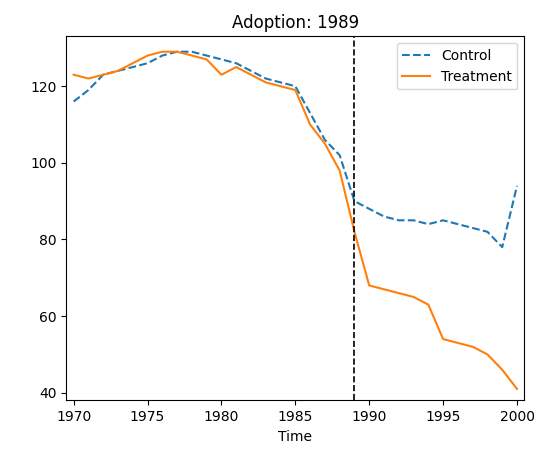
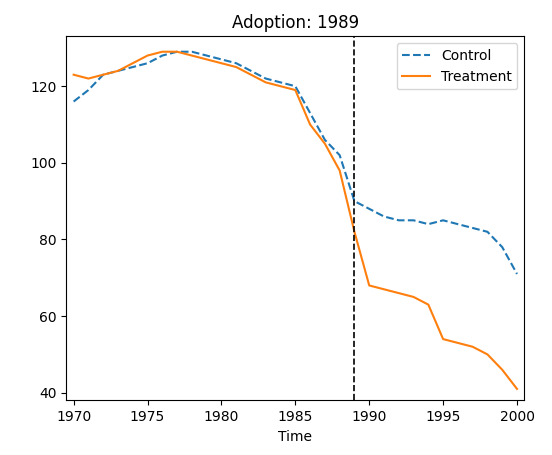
Treatment/1980: 123 -> 126
Control/2000: 94 -> 71
